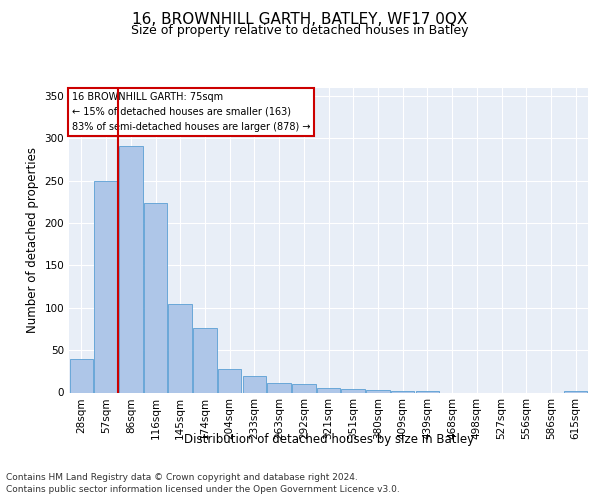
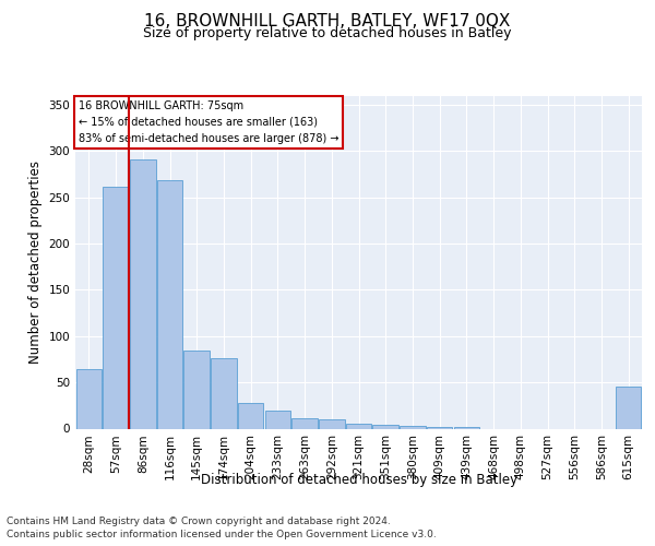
28sqm: 39 -> 64
57sqm: 250 -> 262
116sqm: 224 -> 268
145sqm: 104 -> 84
615sqm: 2 -> 46
